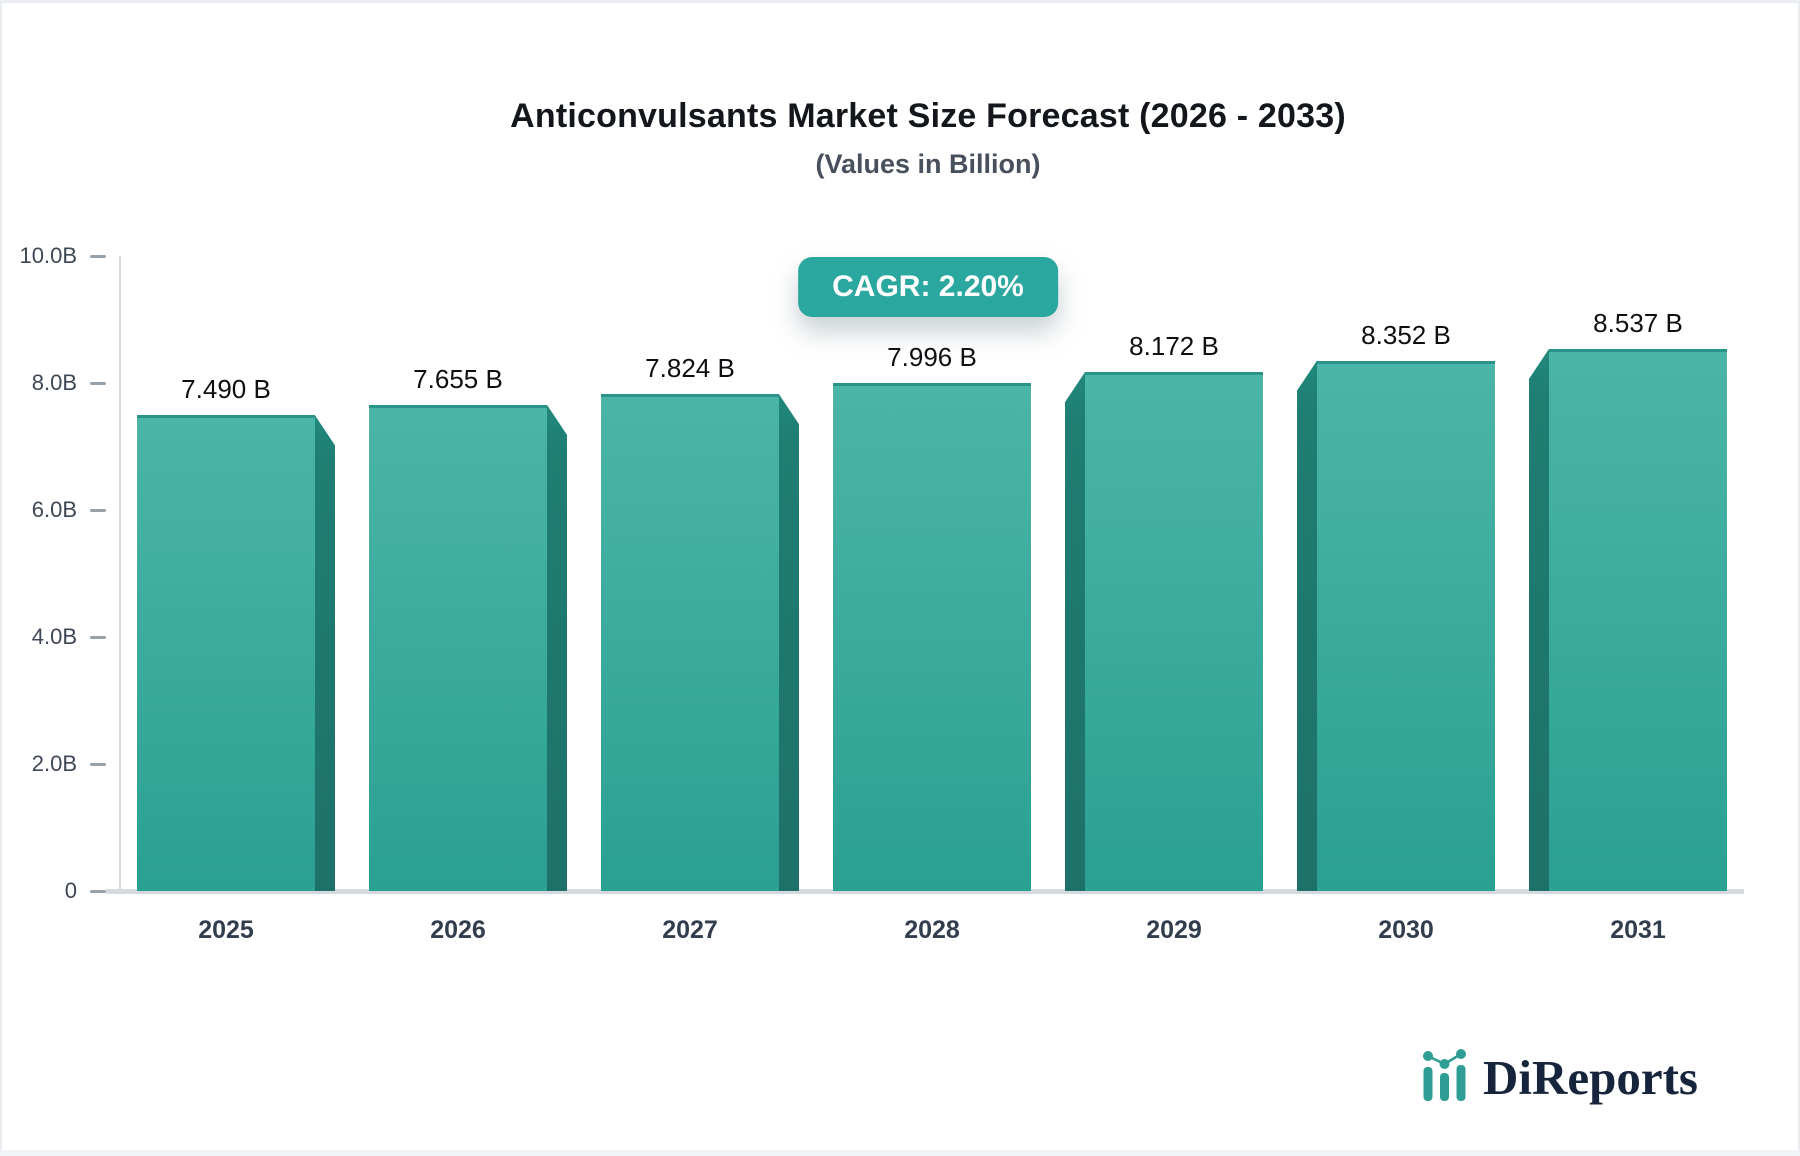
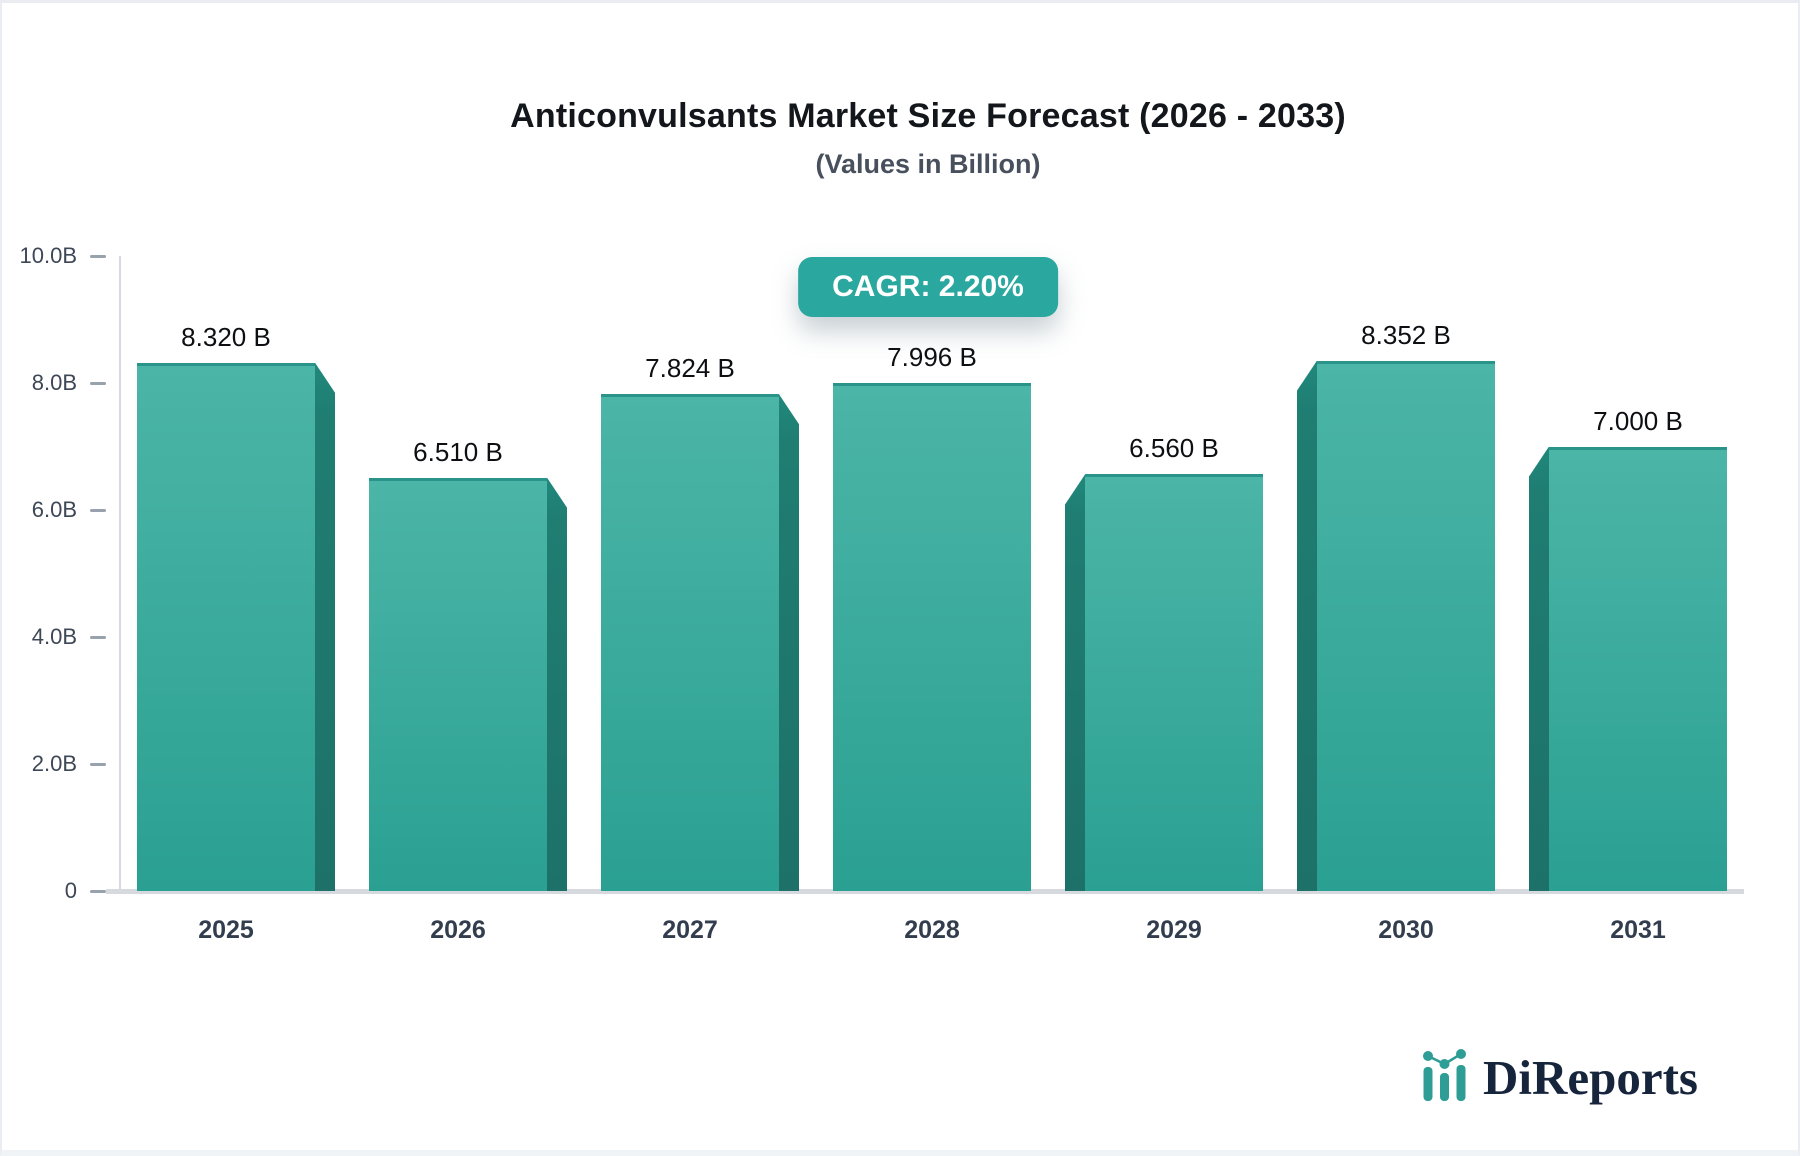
2025: 7.490 -> 8.320
2026: 7.655 -> 6.510
2029: 8.172 -> 6.560
2031: 8.537 -> 7.000
